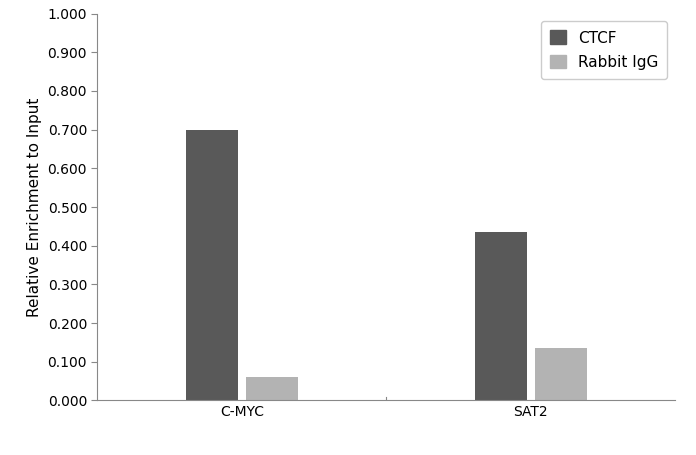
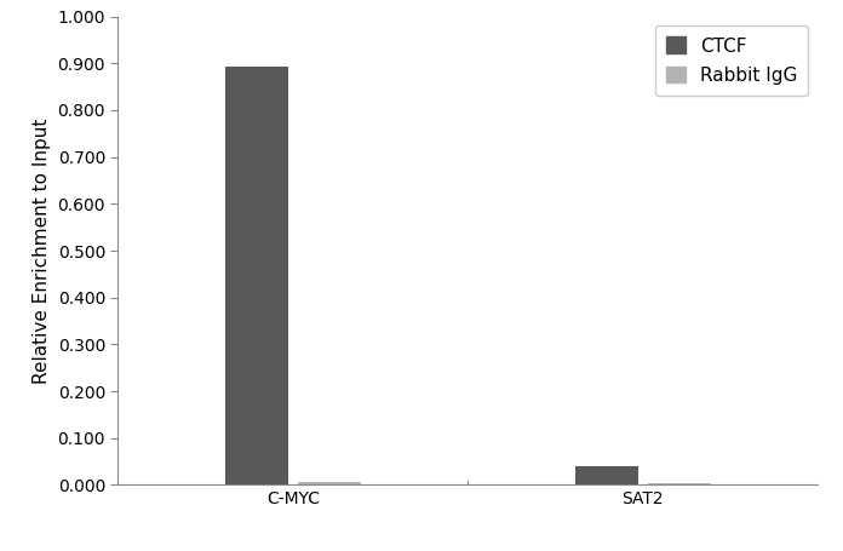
CTCF/C-MYC: 0.700 -> 0.893
Rabbit IgG/C-MYC: 0.060 -> 0.007
CTCF/SAT2: 0.435 -> 0.040
Rabbit IgG/SAT2: 0.135 -> 0.003
